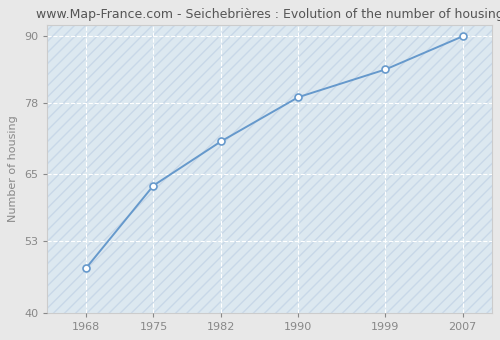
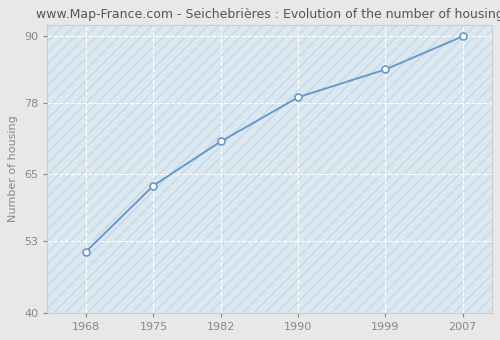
1968: 48 -> 51
